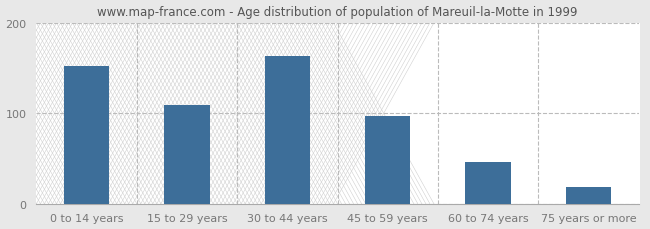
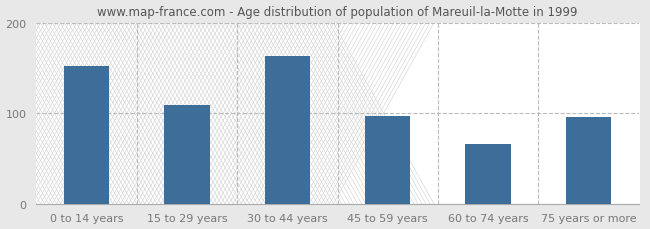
60 to 74 years: 46 -> 66
75 years or more: 18 -> 96
